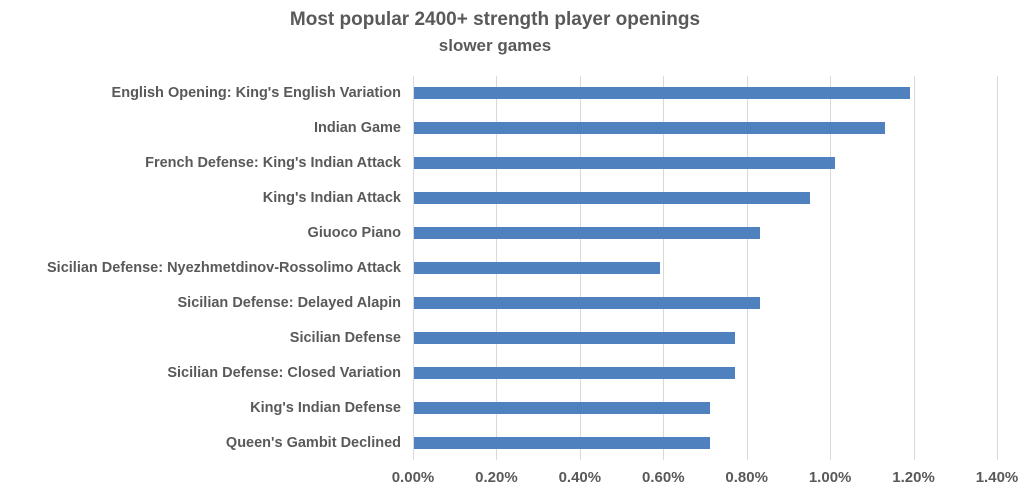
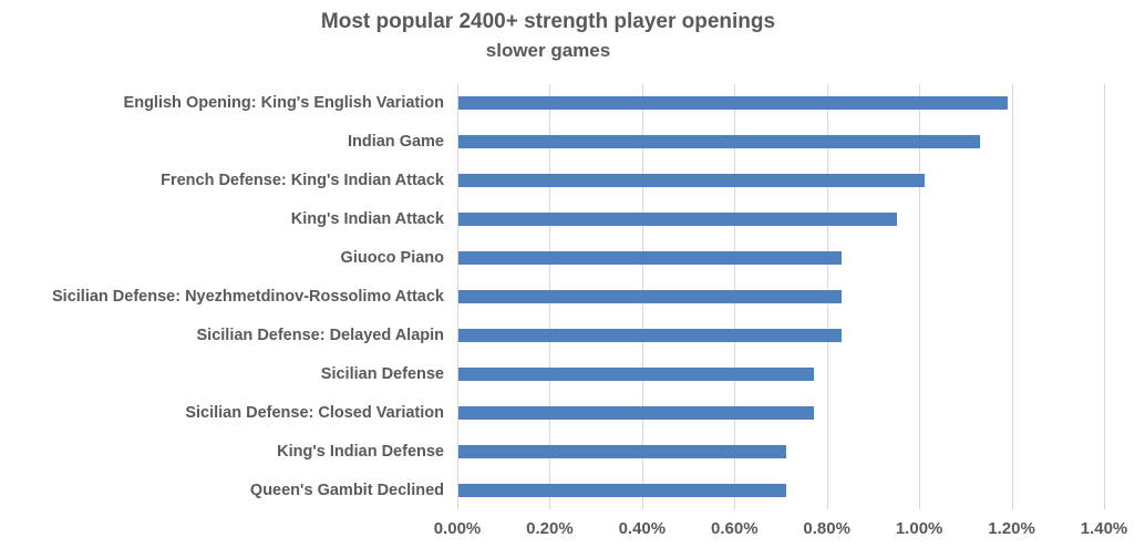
Sicilian Defense: Nyezhmetdinov-Rossolimo Attack: 0.59% -> 0.83%
